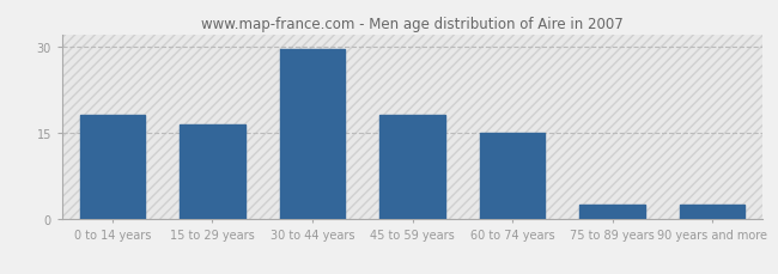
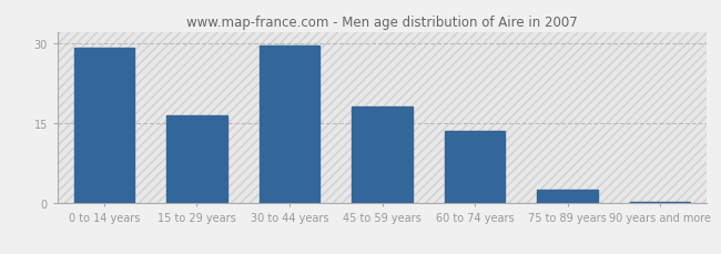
0 to 14 years: 18.0 -> 29.0
60 to 74 years: 15.0 -> 13.5
90 years and more: 2.5 -> 0.3
